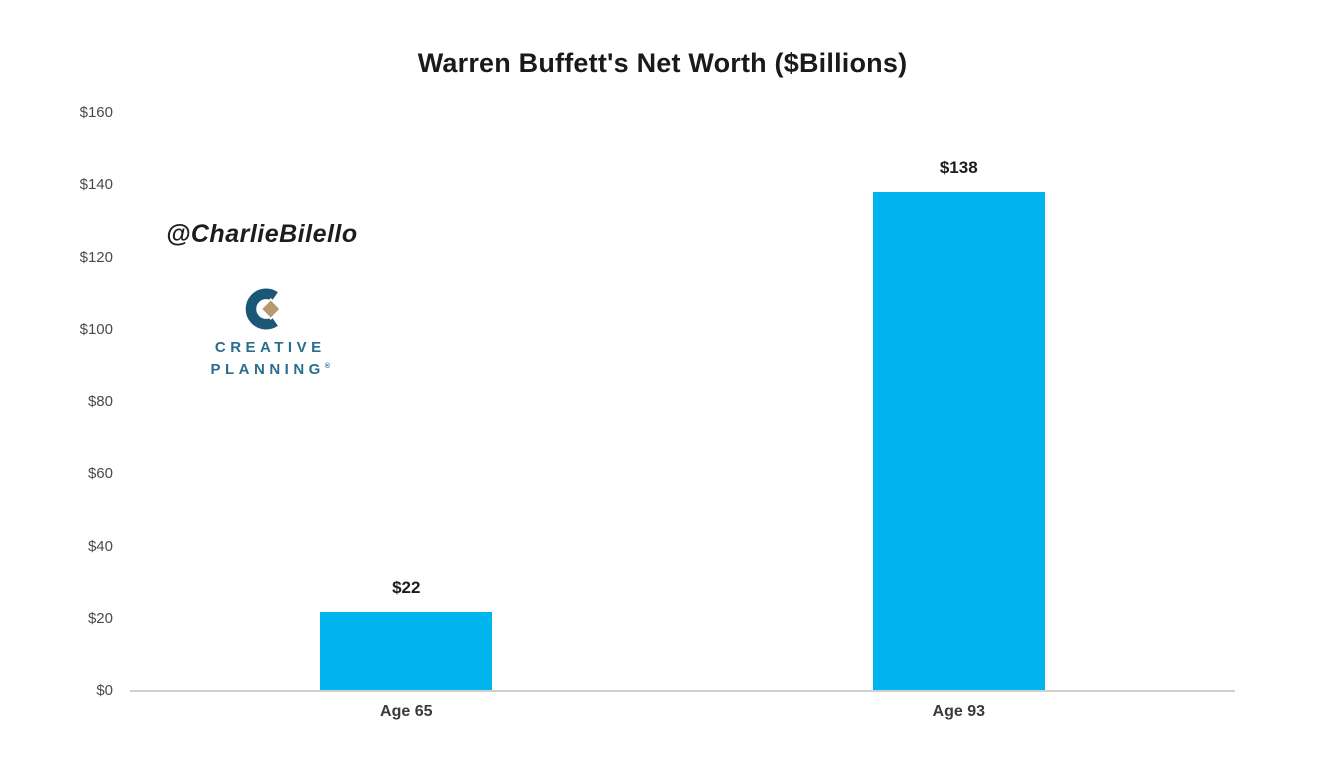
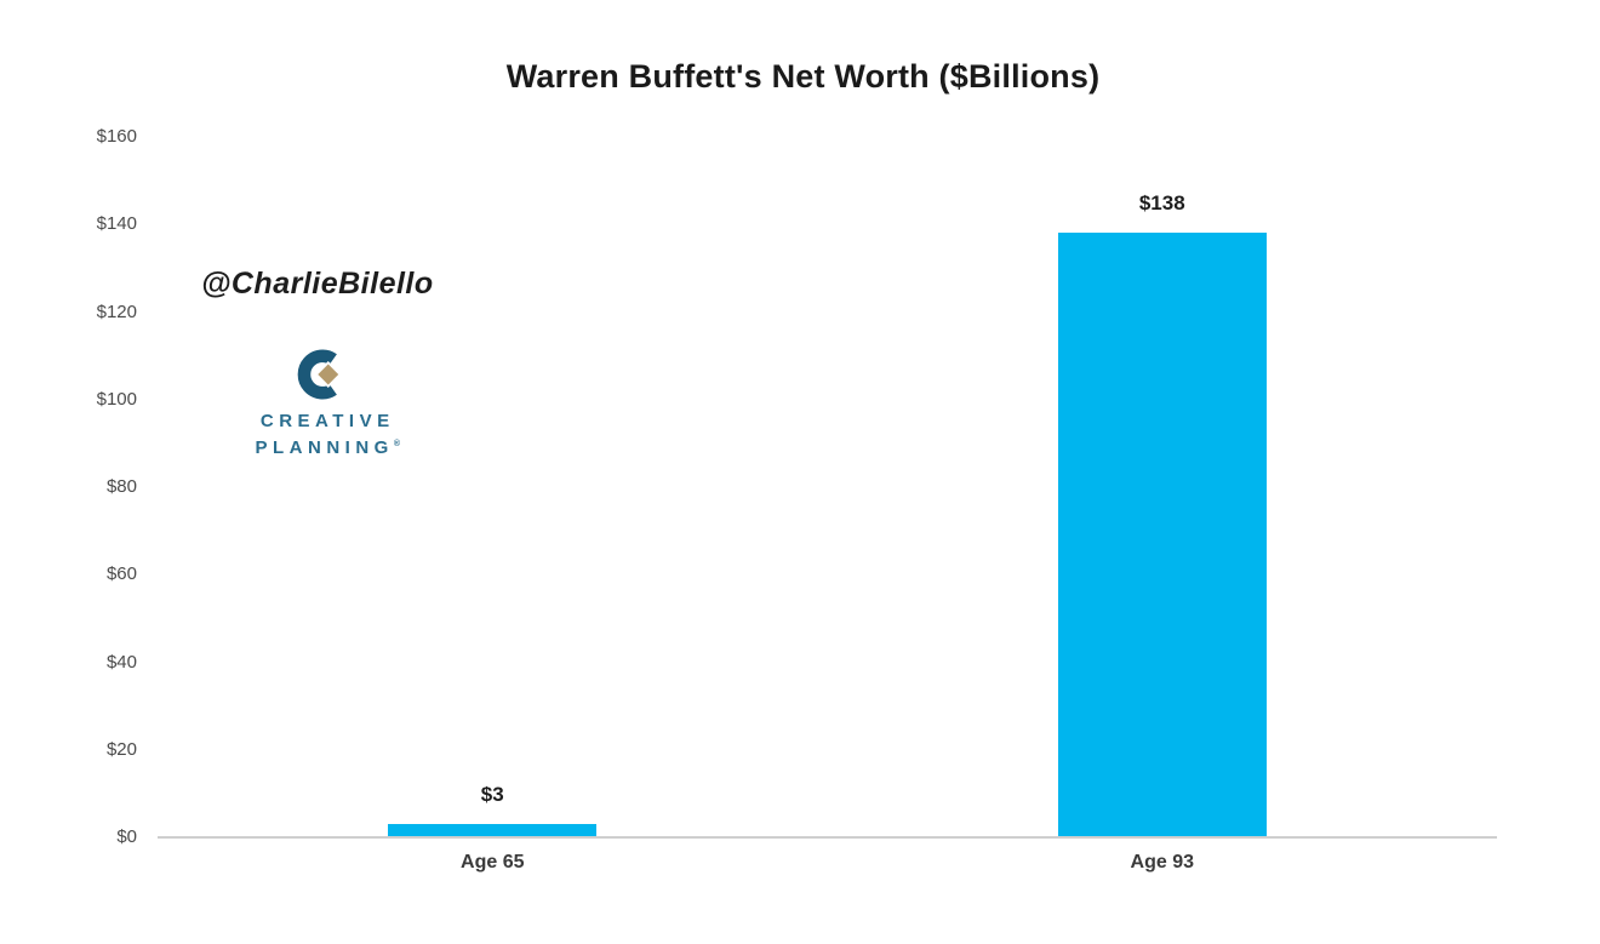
Age 65: $22 -> $3
